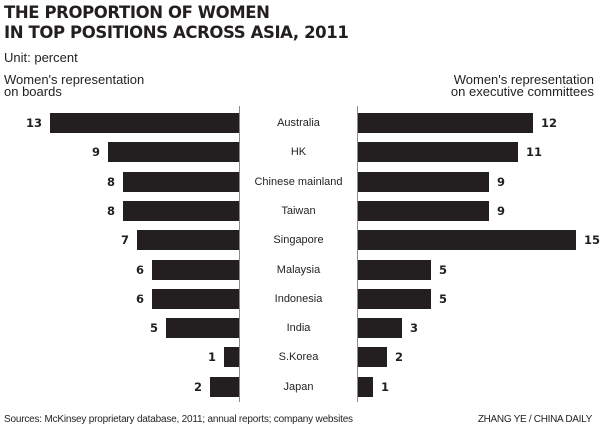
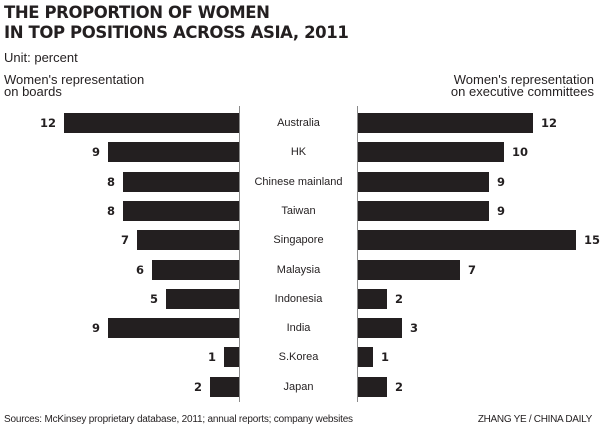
Women's representation on boards/Australia: 13 -> 12
Women's representation on executive committees/HK: 11 -> 10
Women's representation on executive committees/Malaysia: 5 -> 7
Women's representation on boards/Indonesia: 6 -> 5
Women's representation on executive committees/Indonesia: 5 -> 2
Women's representation on boards/India: 5 -> 9
Women's representation on executive committees/S.Korea: 2 -> 1
Women's representation on executive committees/Japan: 1 -> 2
